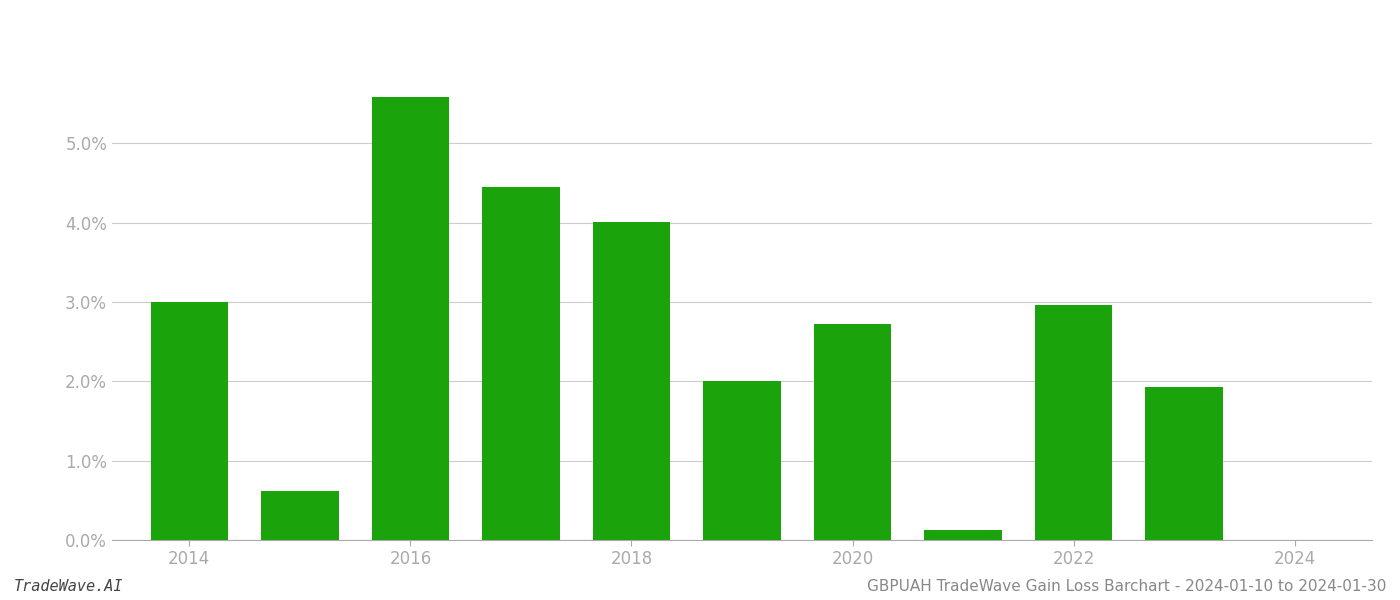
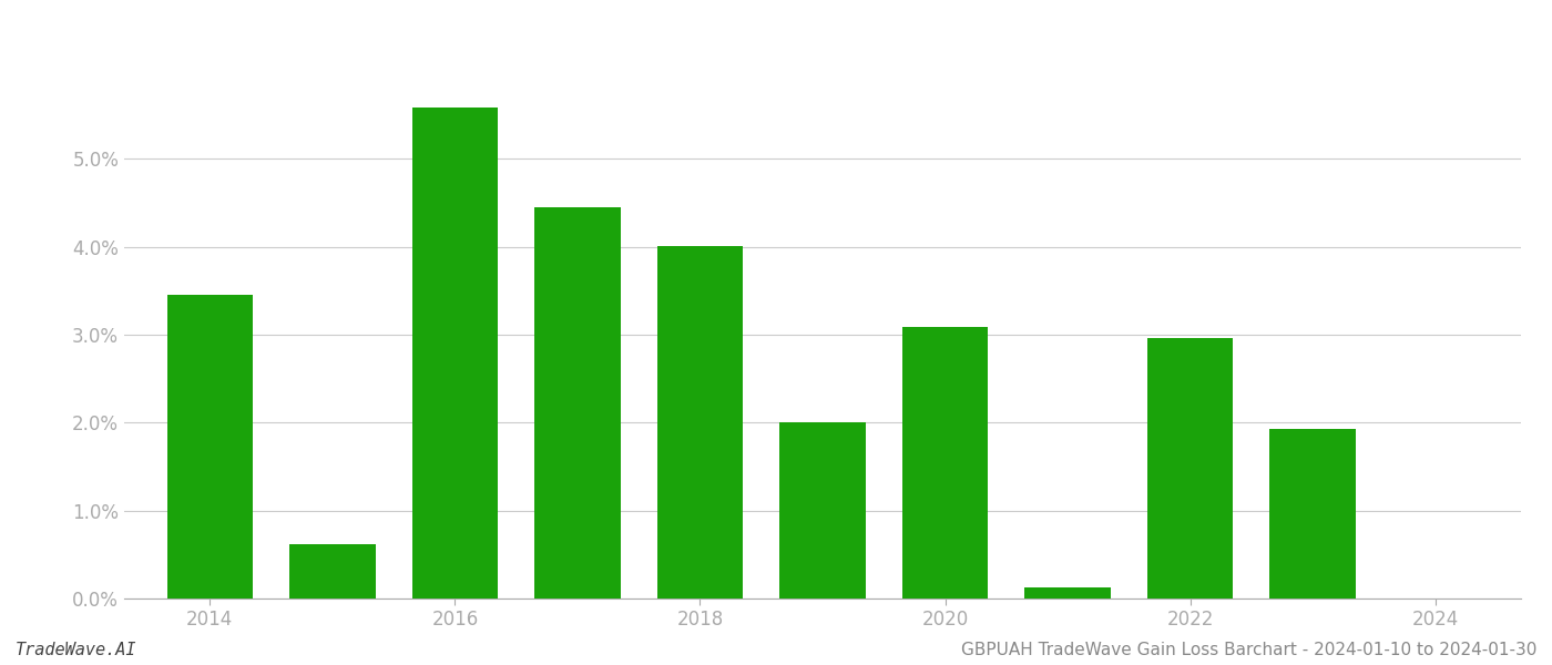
2014: 3.00% -> 3.45%
2020: 2.72% -> 3.09%
